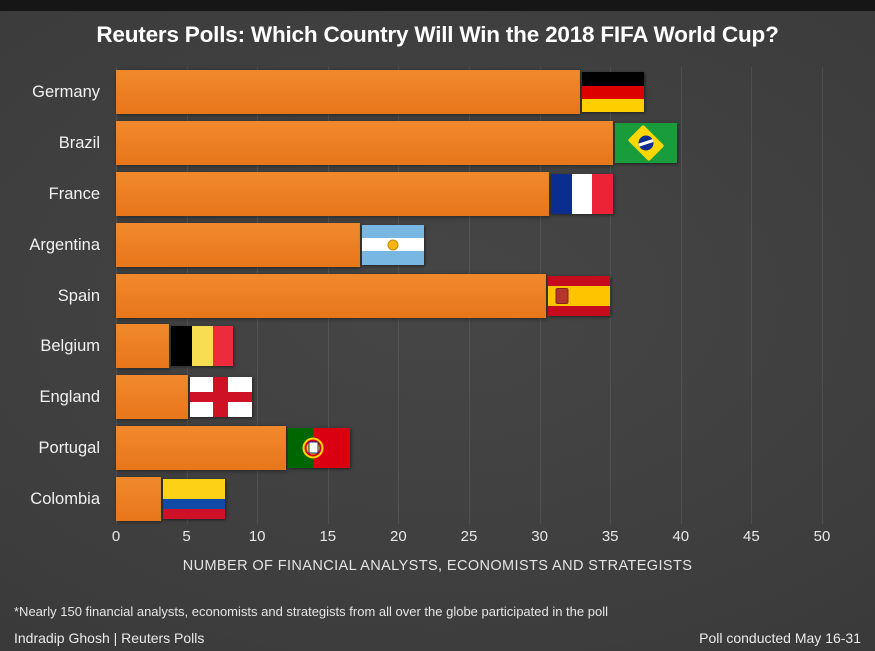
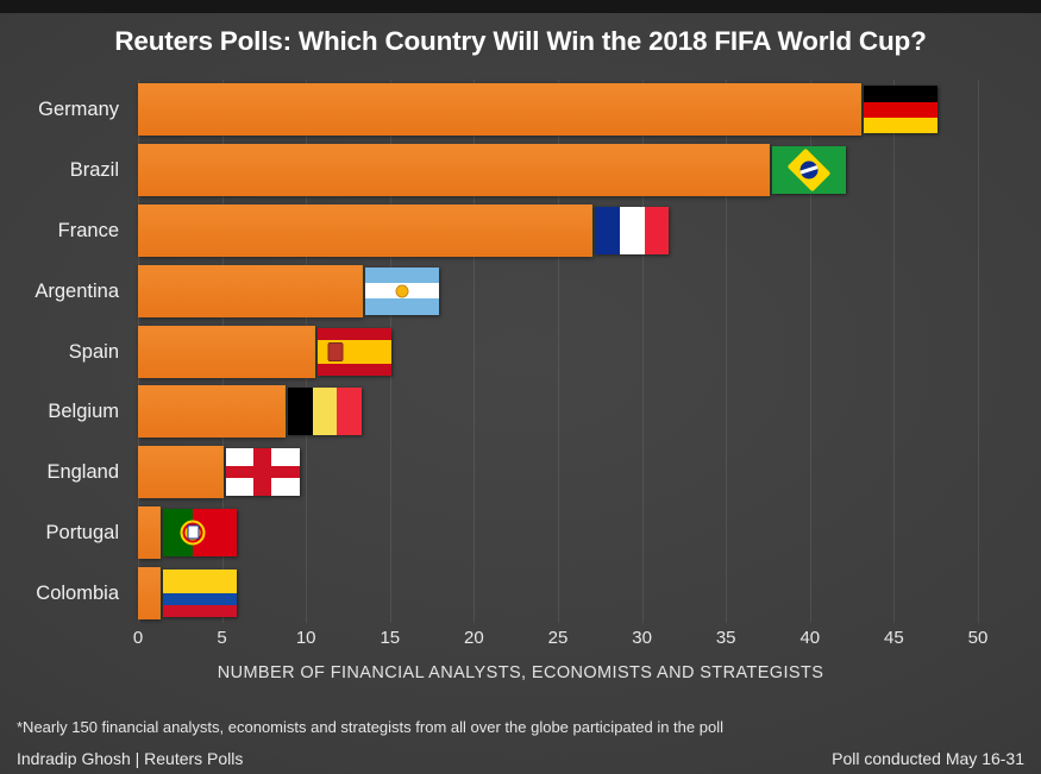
Germany: 32.8 -> 43.0
Brazil: 35.1 -> 37.5
France: 30.6 -> 27.0
Argentina: 17.2 -> 13.3
Spain: 30.4 -> 10.5
Belgium: 3.7 -> 8.7
Portugal: 12.0 -> 1.3
Colombia: 3.1 -> 1.3
